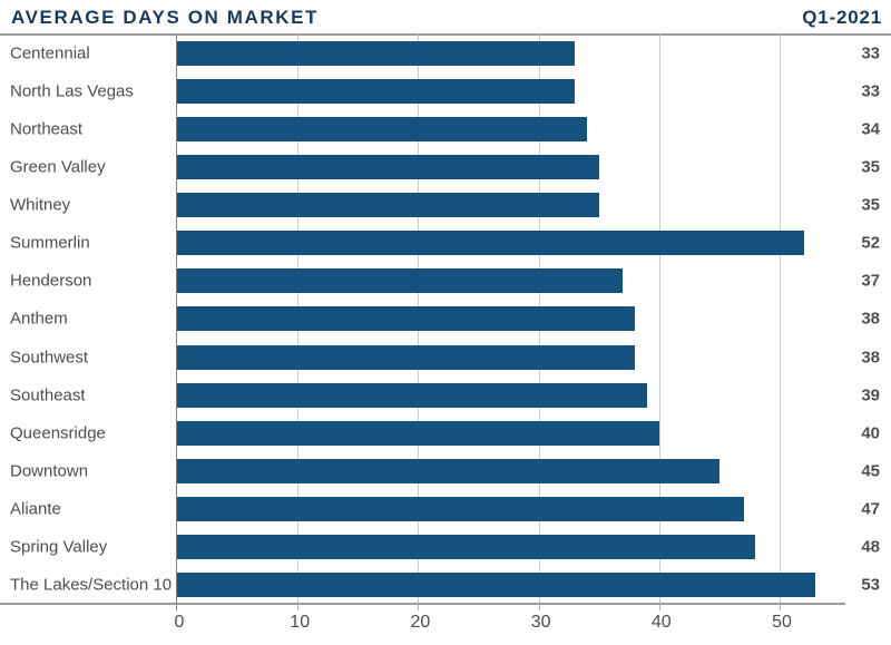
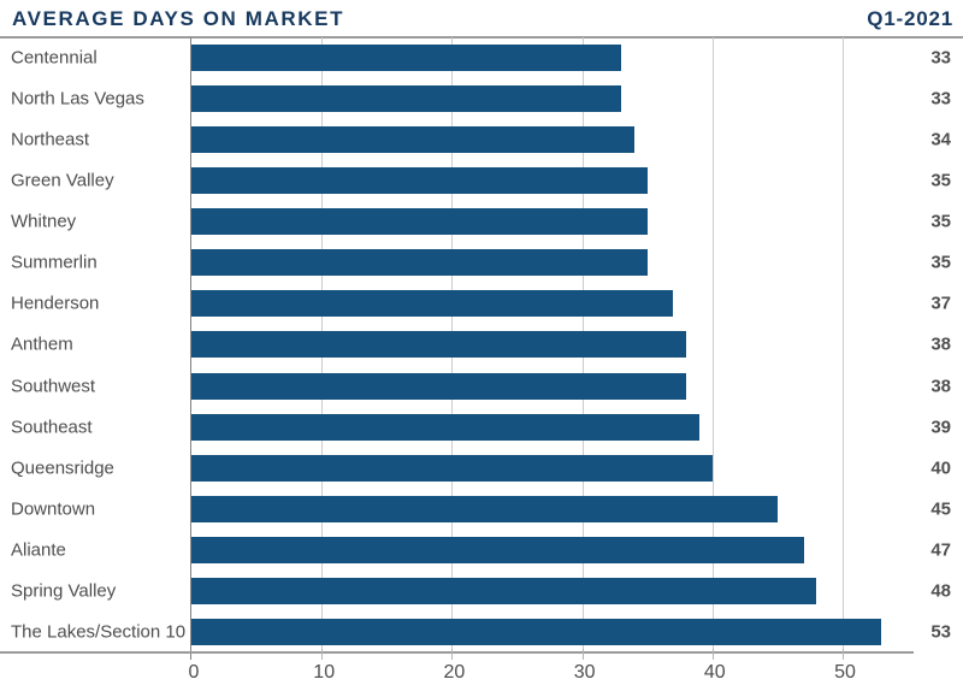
Summerlin: 52 -> 35
